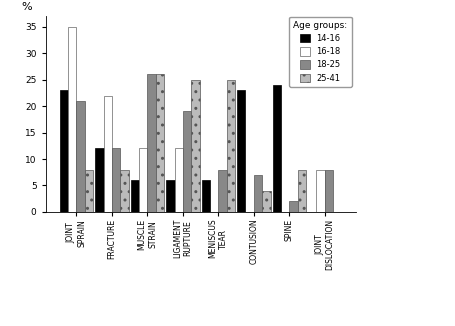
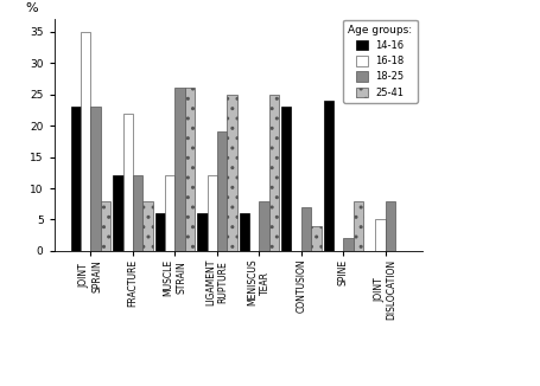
18-25/JOINT SPRAIN: 21 -> 23
16-18/JOINT DISLOCATION: 8 -> 5
